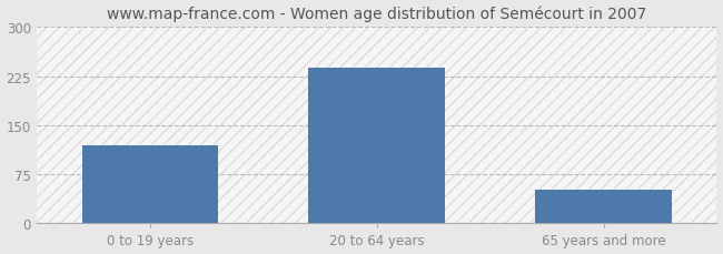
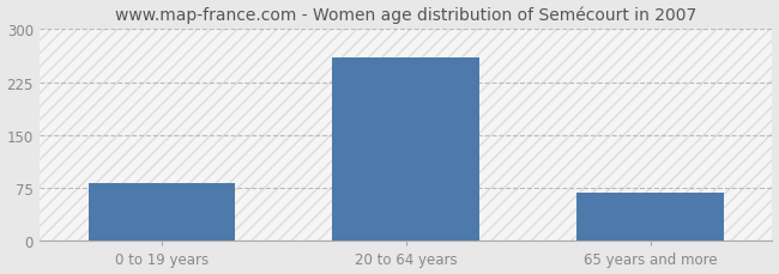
0 to 19 years: 120 -> 82
20 to 64 years: 238 -> 260
65 years and more: 52 -> 68
